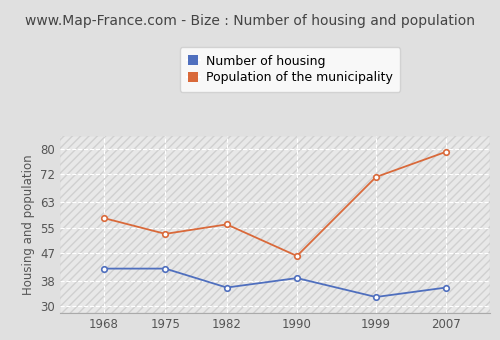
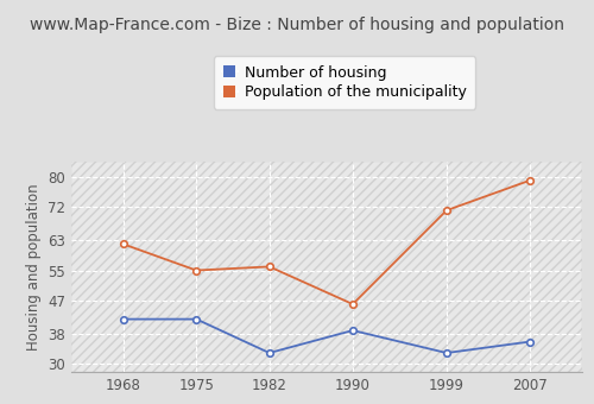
Population of the municipality/1968: 58 -> 62
Population of the municipality/1975: 53 -> 55
Number of housing/1982: 36 -> 33
